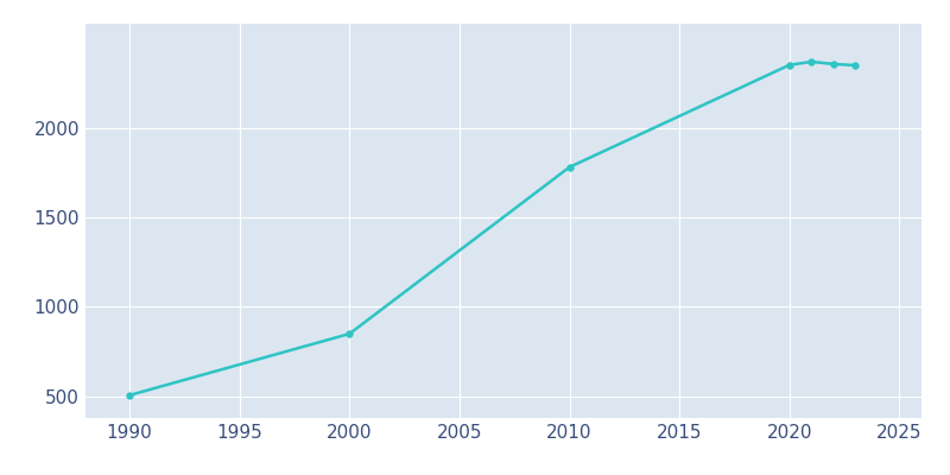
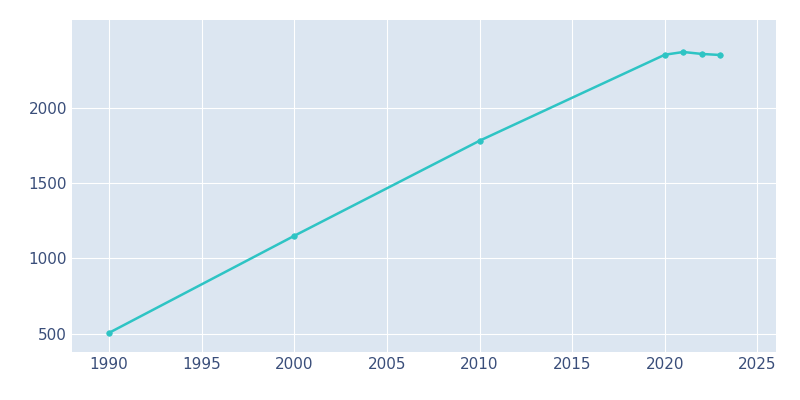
2000: 850 -> 1150
